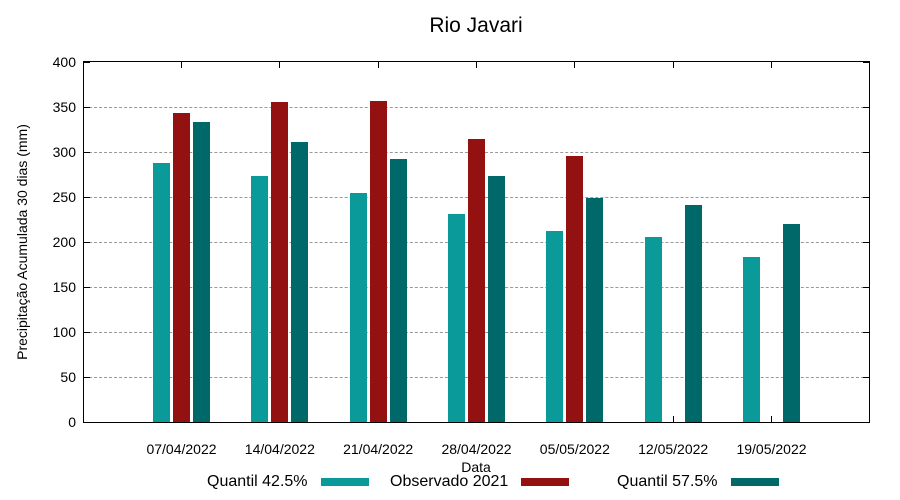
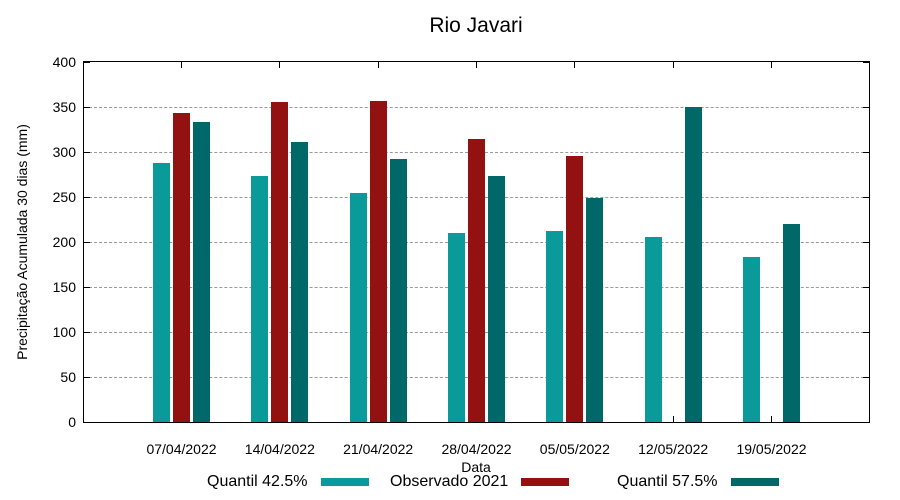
Quantil 42.5%/28/04/2022: 230 -> 210
Quantil 57.5%/12/05/2022: 240 -> 350
